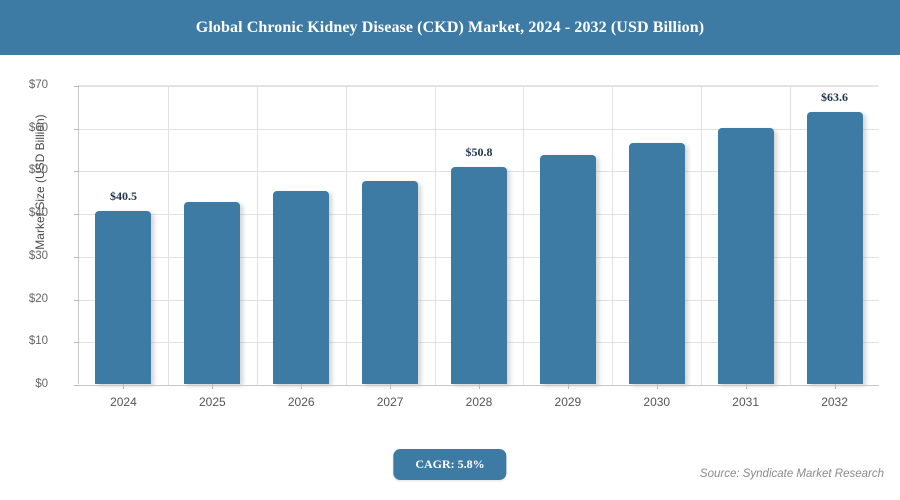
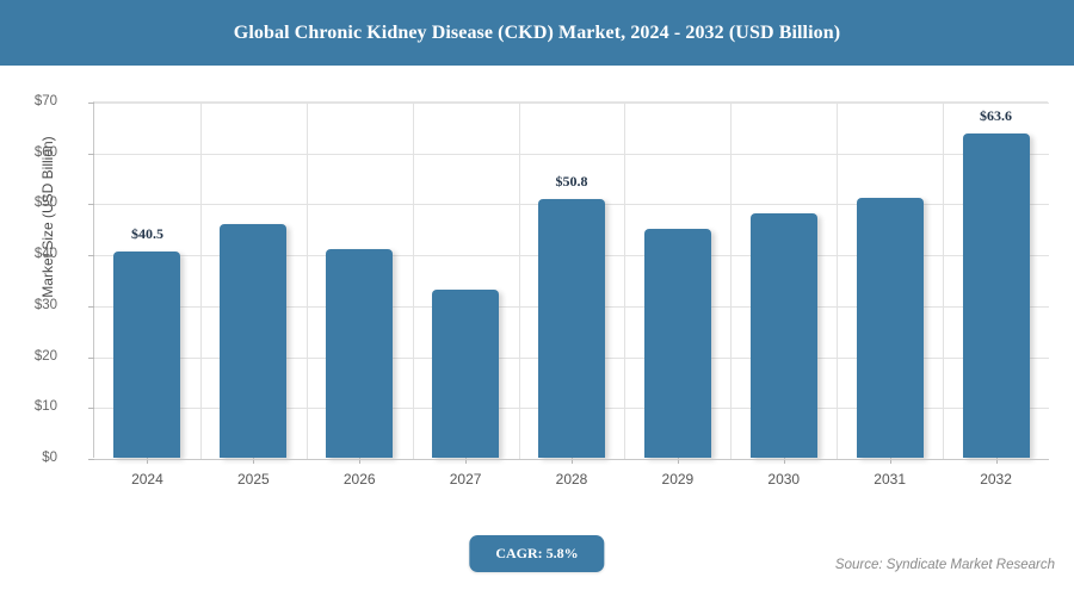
2025: $43 -> $46
2026: $45 -> $41
2027: $48 -> $33
2029: $54 -> $45
2030: $56 -> $48
2031: $60 -> $51
